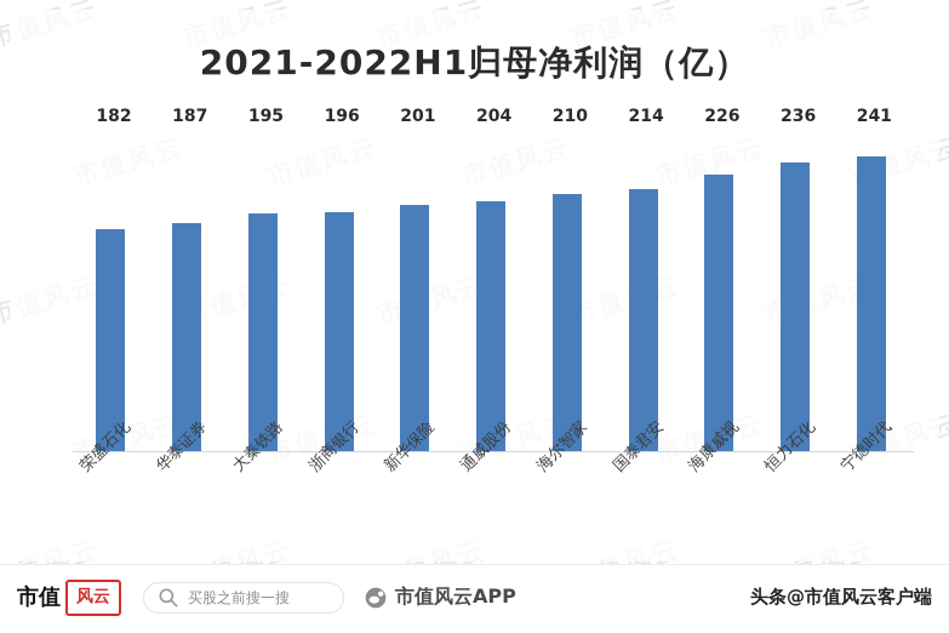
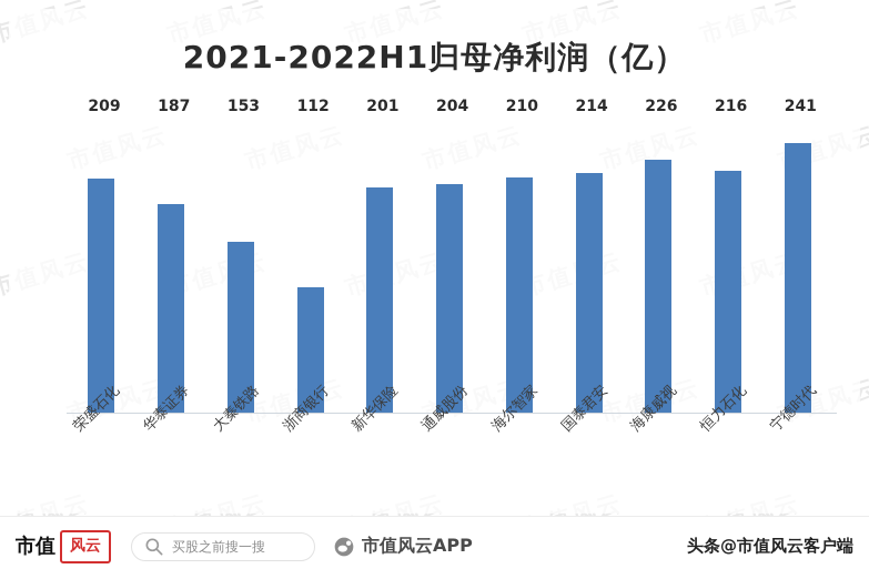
荣盛石化: 182 -> 209
大秦铁路: 195 -> 153
浙商银行: 196 -> 112
恒力石化: 236 -> 216
